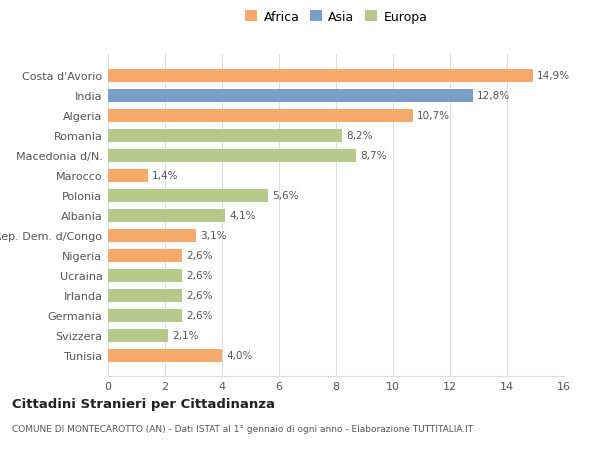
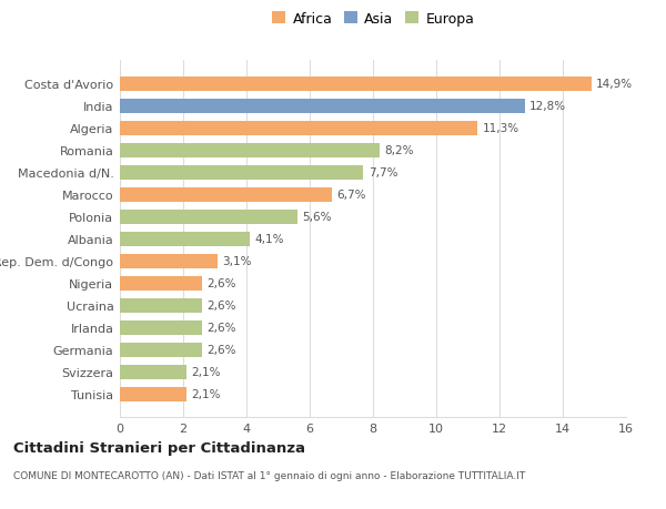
Algeria: 10,7% -> 11,3%
Macedonia d/N.: 8,7% -> 7,7%
Marocco: 1,4% -> 6,7%
Tunisia: 4,0% -> 2,1%
